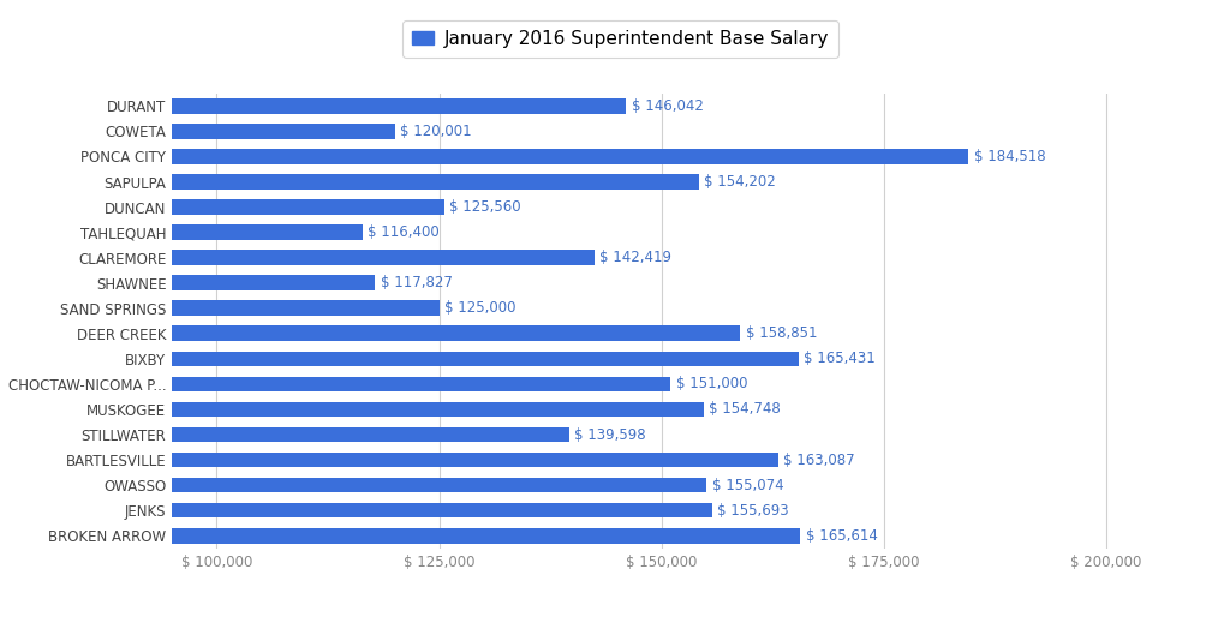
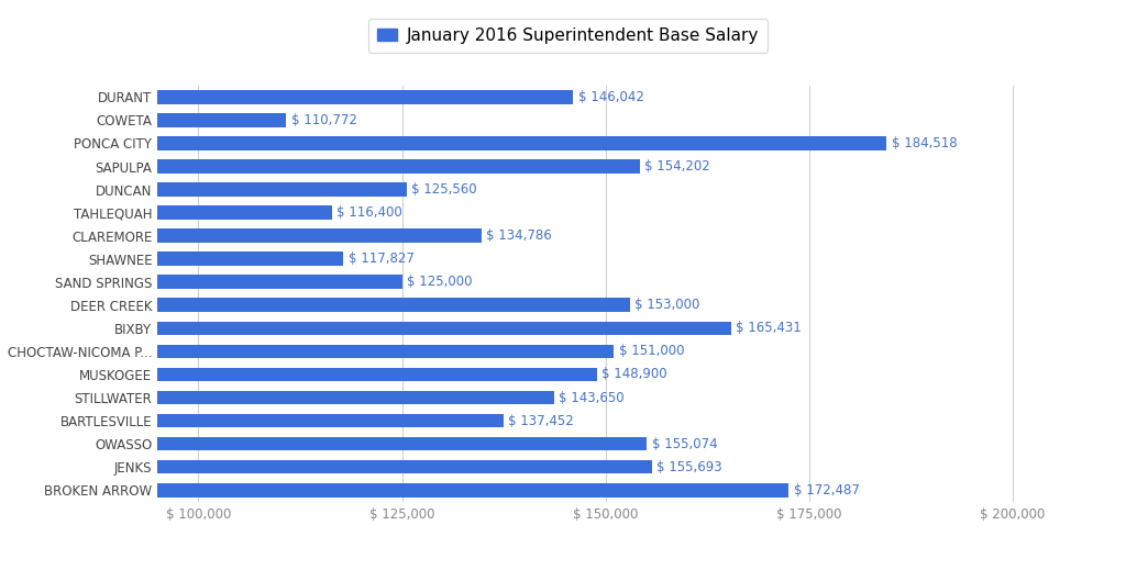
COWETA: 120,001 -> 110,772
CLAREMORE: 142,419 -> 134,786
DEER CREEK: 158,851 -> 153,000
MUSKOGEE: 154,748 -> 148,900
STILLWATER: 139,598 -> 143,650
BARTLESVILLE: 163,087 -> 137,452
BROKEN ARROW: 165,614 -> 172,487
